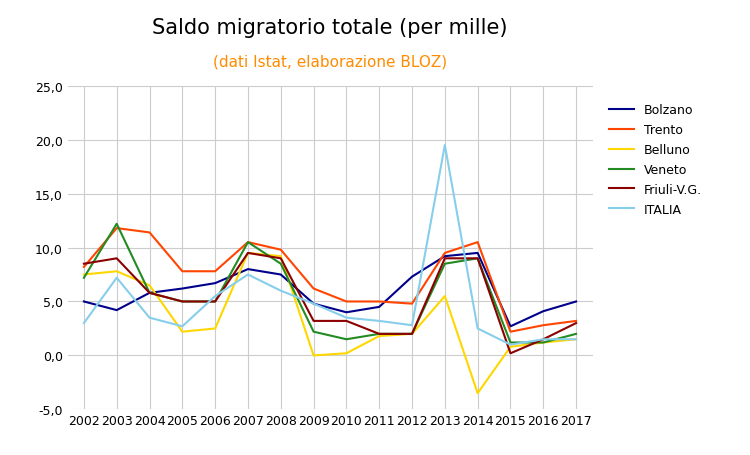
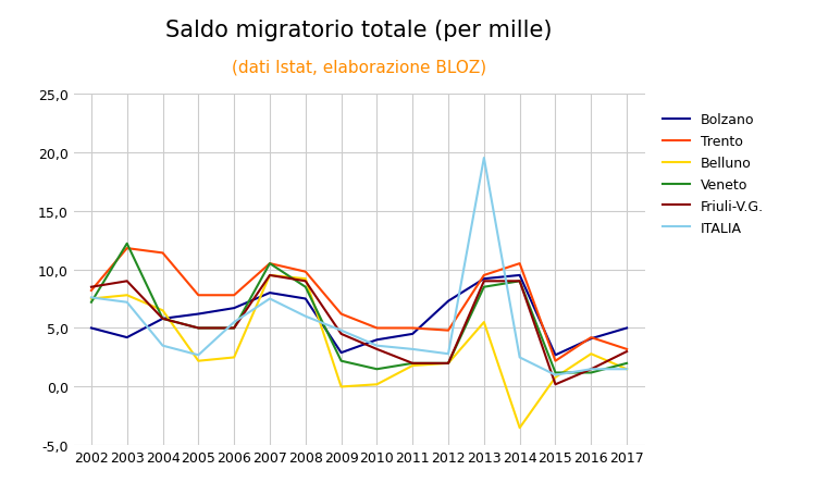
ITALIA/2002: 3,0 -> 7,6
Bolzano/2009: 4,8 -> 2,9
Friuli-V.G./2009: 3,2 -> 4,5
Trento/2016: 2,8 -> 4,2
Belluno/2016: 1,2 -> 2,8
